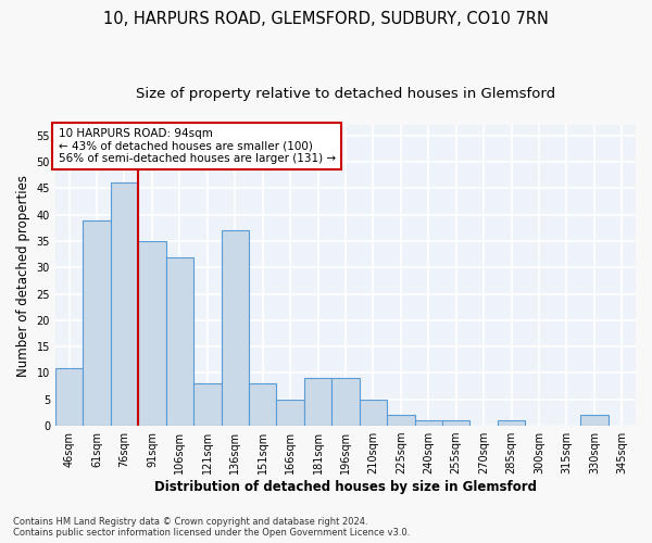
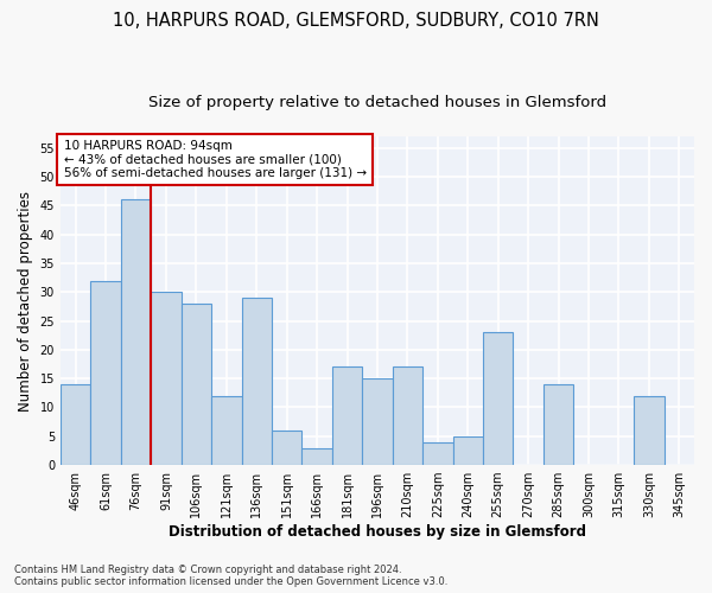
46sqm: 11 -> 14
61sqm: 39 -> 32
91sqm: 35 -> 30
106sqm: 32 -> 28
121sqm: 8 -> 12
136sqm: 37 -> 29
151sqm: 8 -> 6
166sqm: 5 -> 3
181sqm: 9 -> 17
196sqm: 9 -> 15
210sqm: 5 -> 17
225sqm: 2 -> 4
240sqm: 1 -> 5
255sqm: 1 -> 23
285sqm: 1 -> 14
330sqm: 2 -> 12
